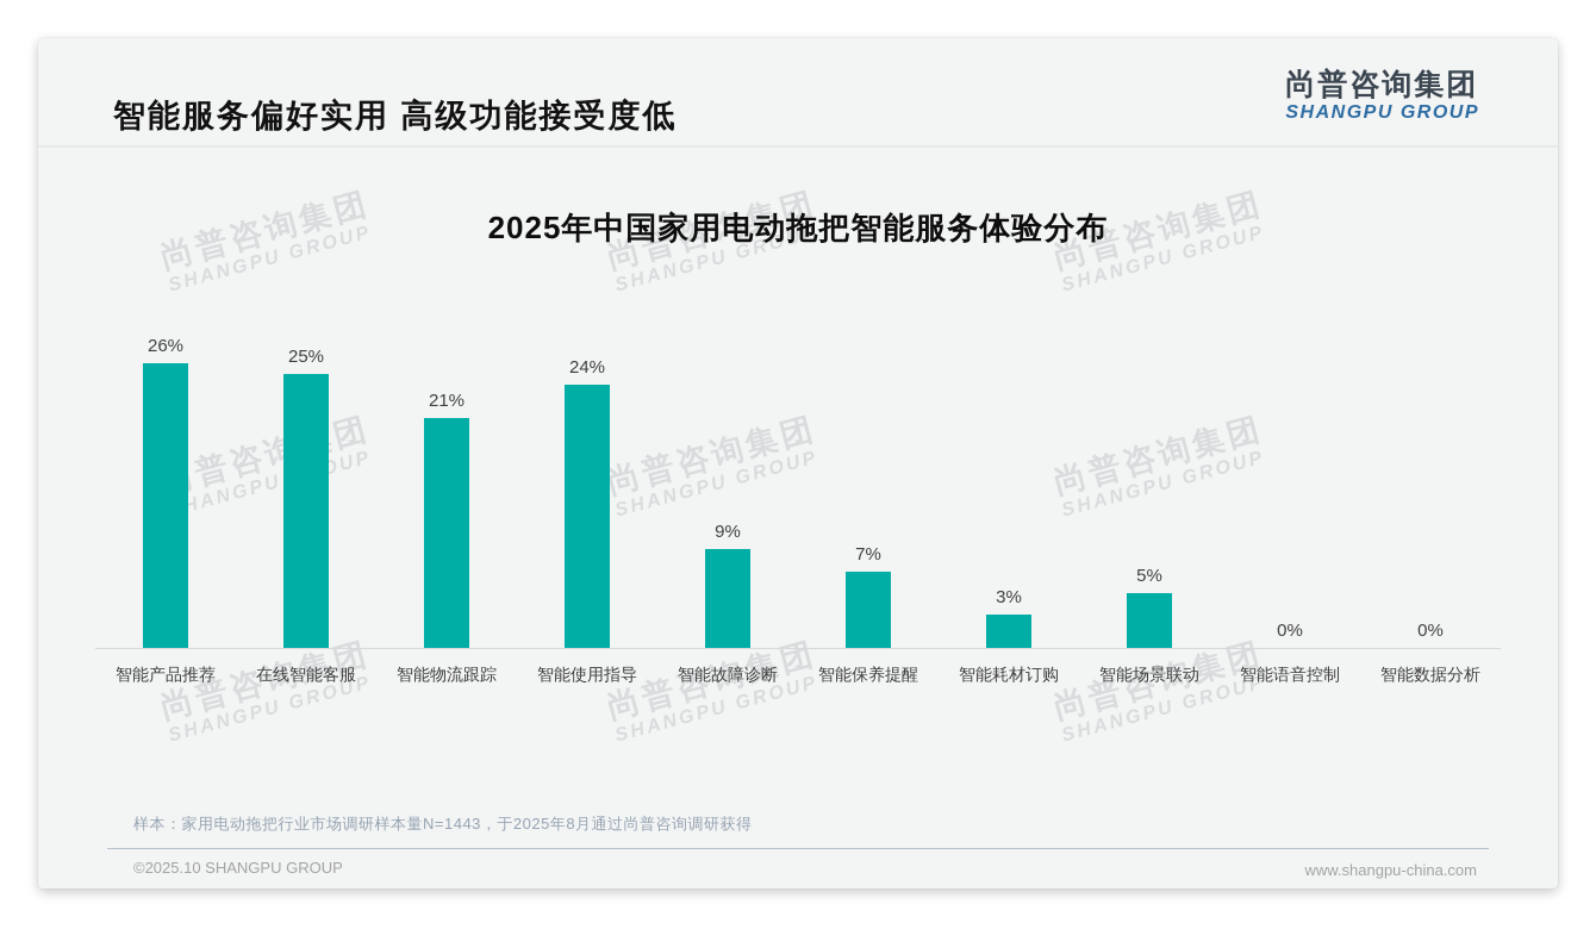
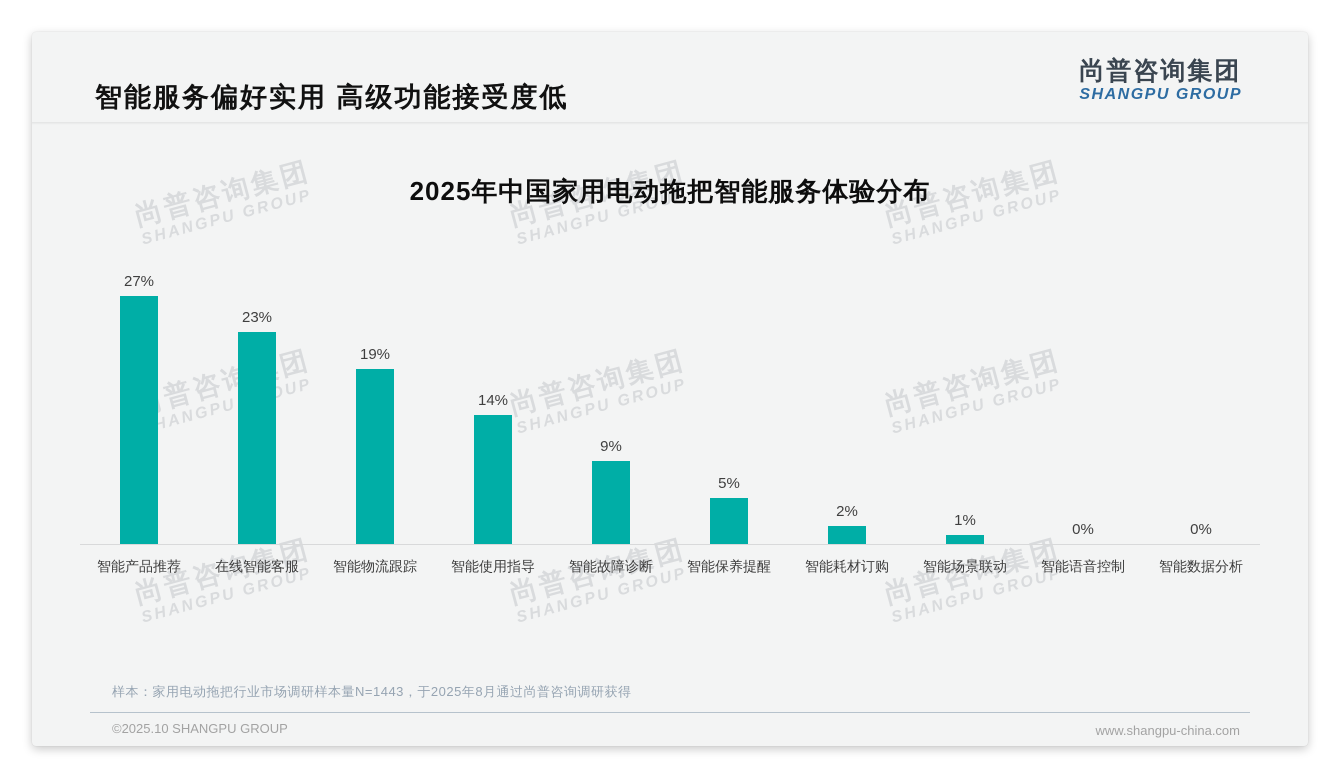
智能产品推荐: 26% -> 27%
在线智能客服: 25% -> 23%
智能物流跟踪: 21% -> 19%
智能使用指导: 24% -> 14%
智能保养提醒: 7% -> 5%
智能耗材订购: 3% -> 2%
智能场景联动: 5% -> 1%
